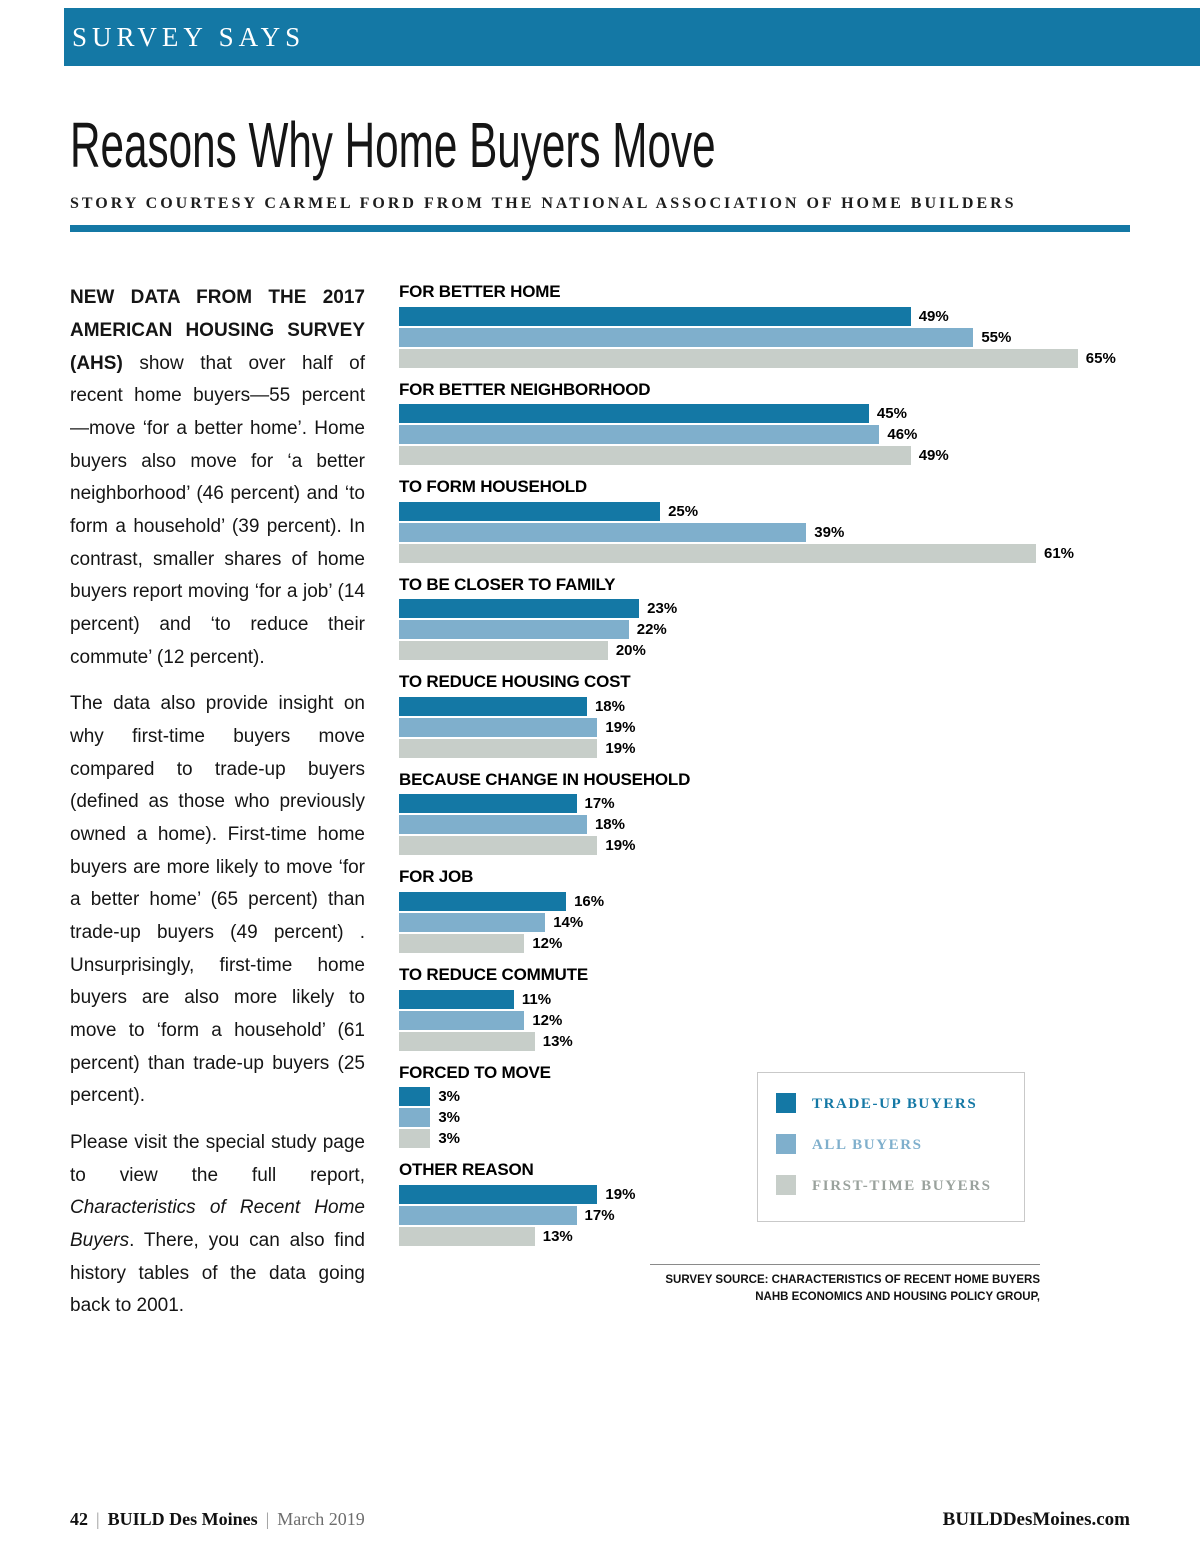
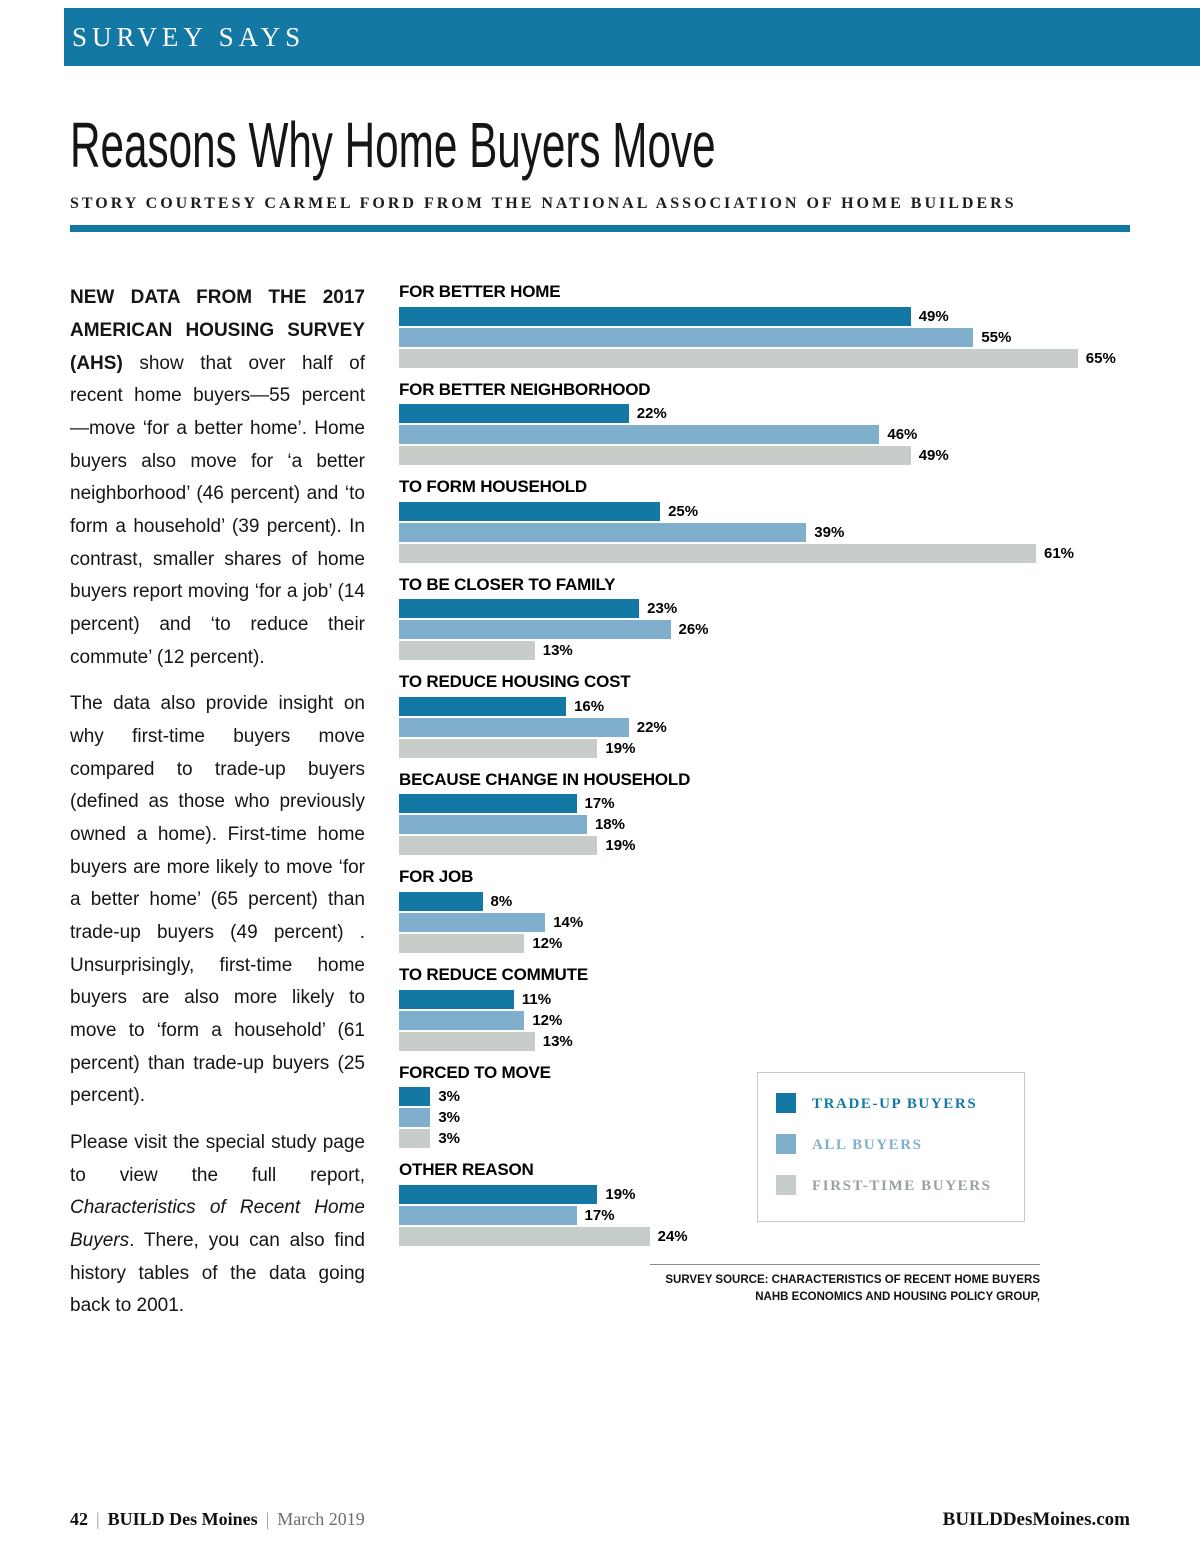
TRADE-UP BUYERS/FOR BETTER NEIGHBORHOOD: 45% -> 22%
ALL BUYERS/TO BE CLOSER TO FAMILY: 22% -> 26%
FIRST-TIME BUYERS/TO BE CLOSER TO FAMILY: 20% -> 13%
TRADE-UP BUYERS/TO REDUCE HOUSING COST: 18% -> 16%
ALL BUYERS/TO REDUCE HOUSING COST: 19% -> 22%
TRADE-UP BUYERS/FOR JOB: 16% -> 8%
FIRST-TIME BUYERS/OTHER REASON: 13% -> 24%
